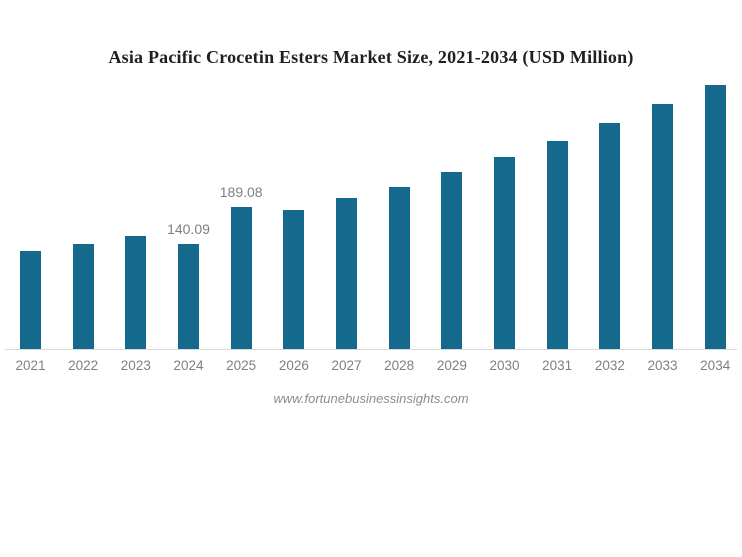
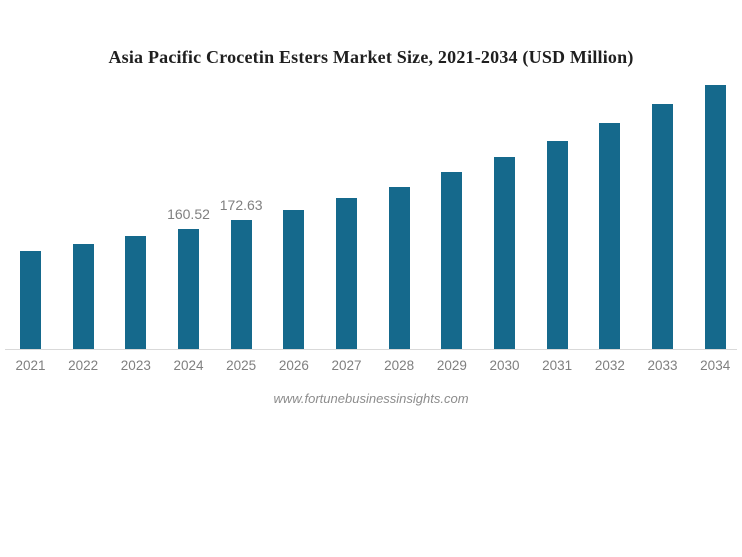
2024: 140.09 -> 160.52
2025: 189.08 -> 172.63
